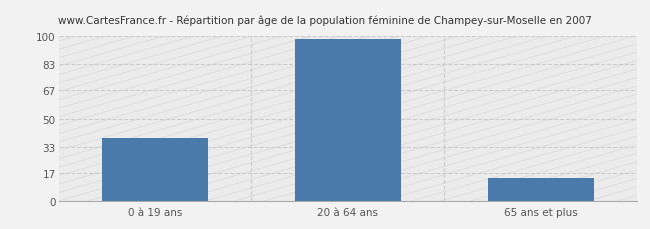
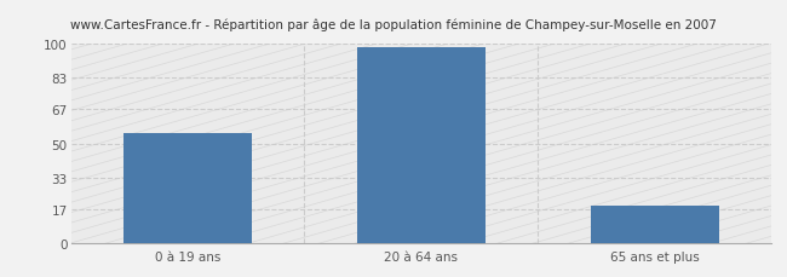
0 à 19 ans: 38 -> 55
65 ans et plus: 14 -> 19
